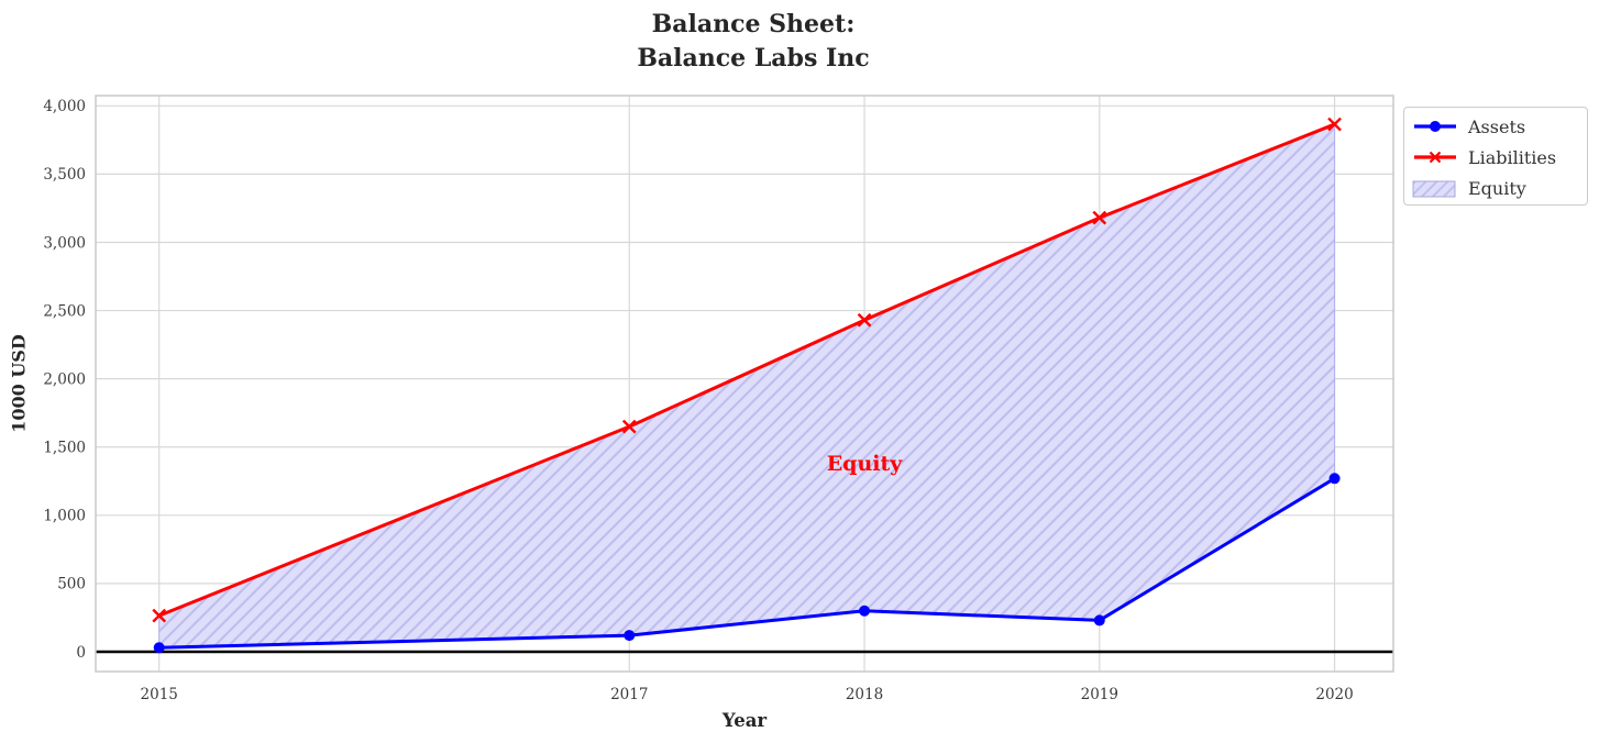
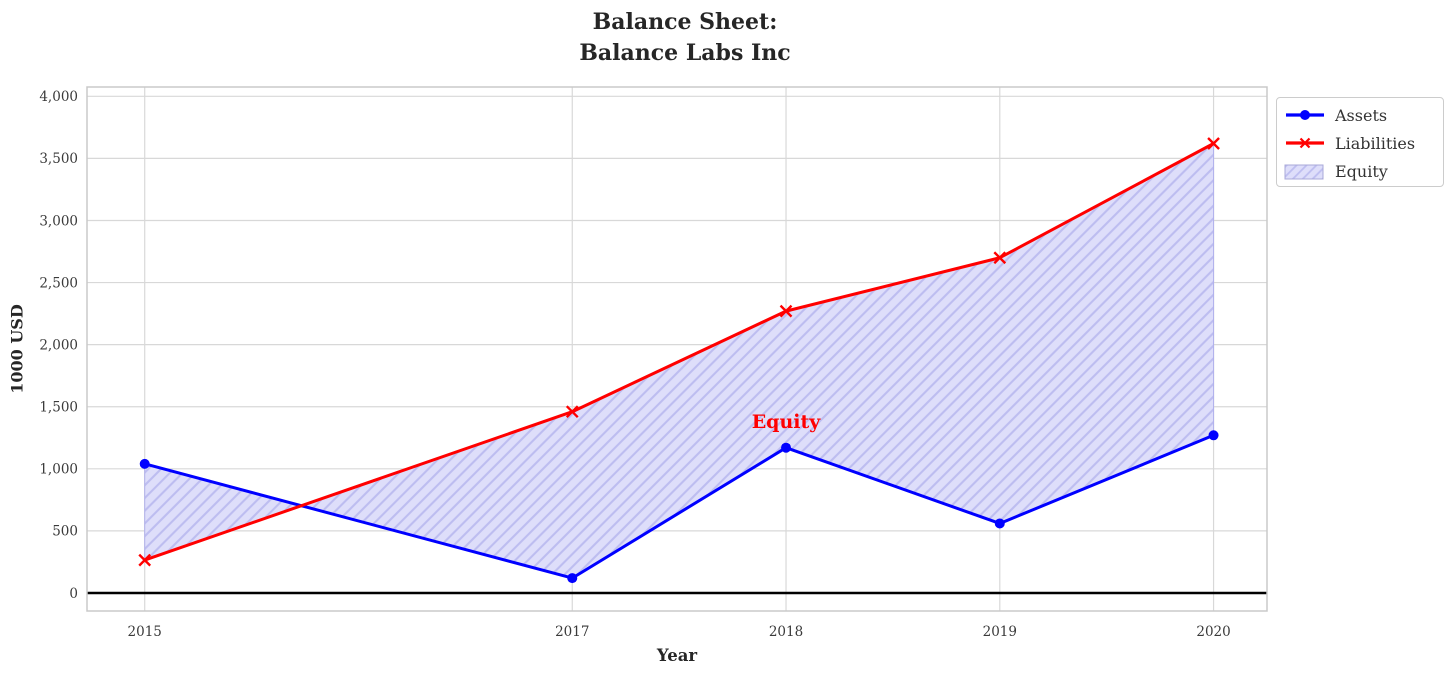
Assets/2015: 30 -> 1040
Liabilities/2017: 1650 -> 1460
Assets/2018: 300 -> 1170
Liabilities/2018: 2430 -> 2270
Assets/2019: 230 -> 560
Liabilities/2019: 3180 -> 2700
Liabilities/2020: 3860 -> 3620
